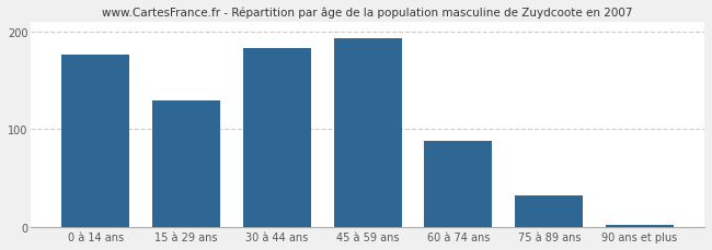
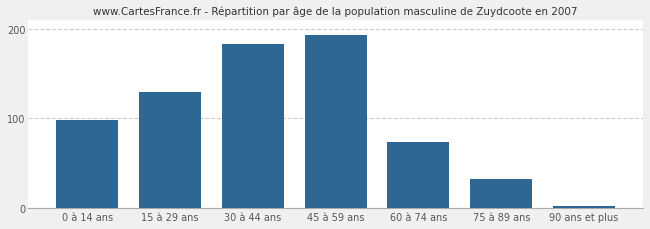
0 à 14 ans: 176 -> 98
60 à 74 ans: 88 -> 74
